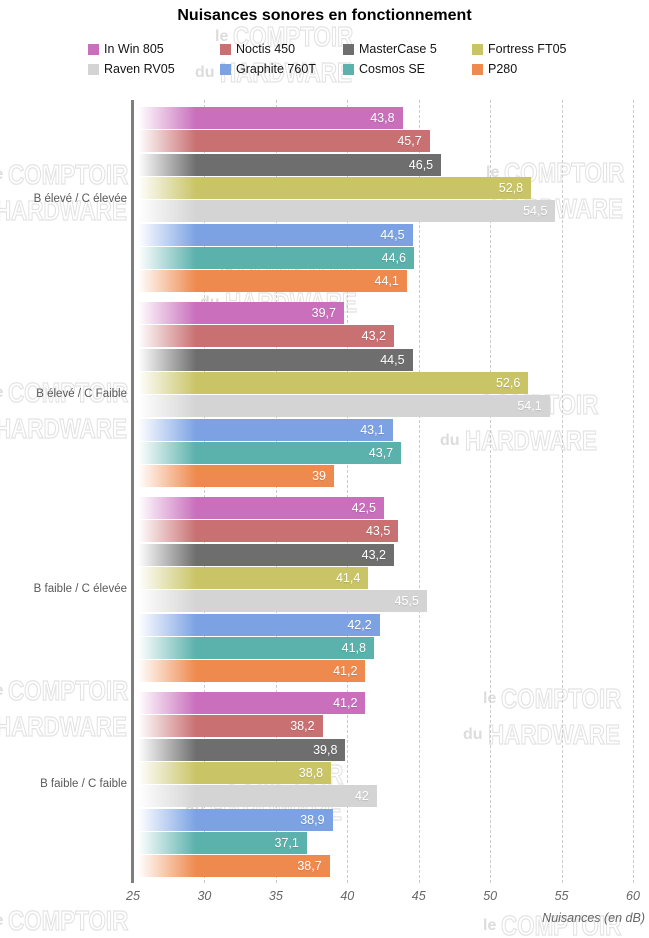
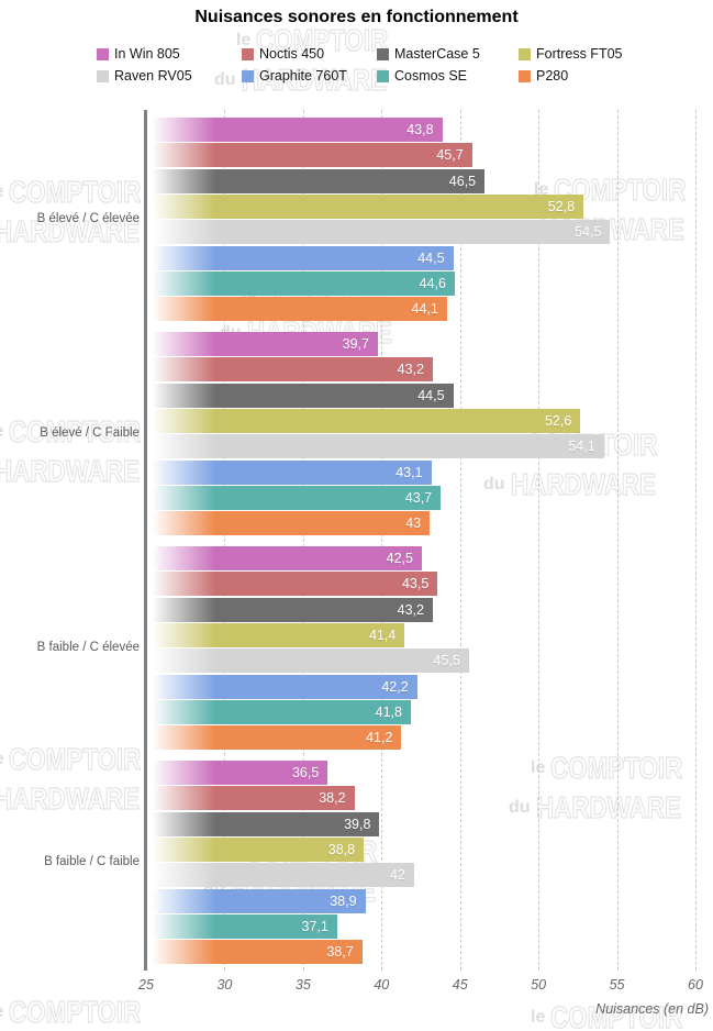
P280/B élevé / C Faible: 39 -> 43
In Win 805/B faible / C faible: 41,2 -> 36,5
